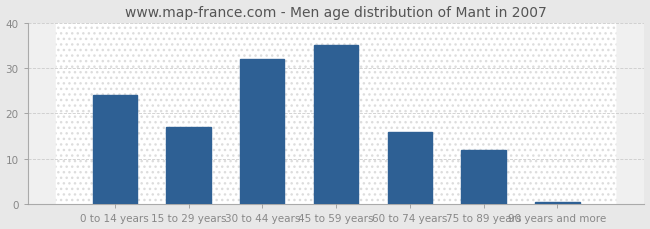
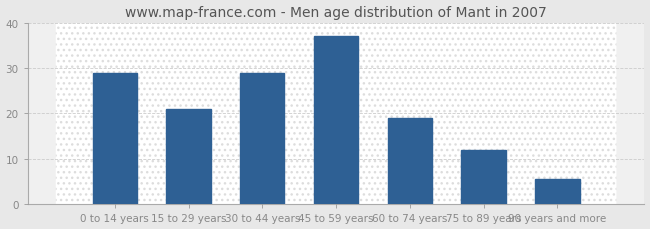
0 to 14 years: 24.0 -> 29.0
15 to 29 years: 17.0 -> 21.0
30 to 44 years: 32.0 -> 29.0
45 to 59 years: 35.0 -> 37.0
60 to 74 years: 16.0 -> 19.0
90 years and more: 0.5 -> 5.5
